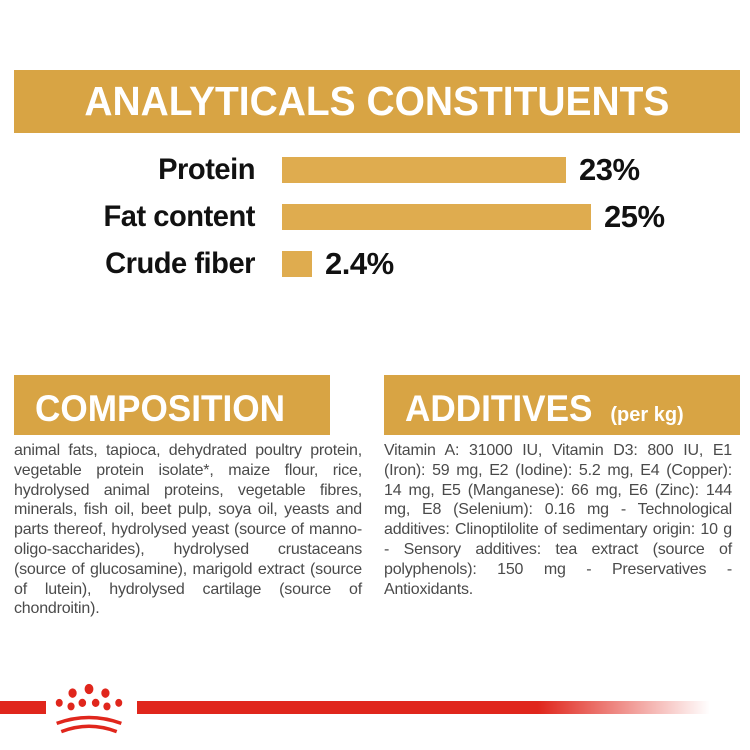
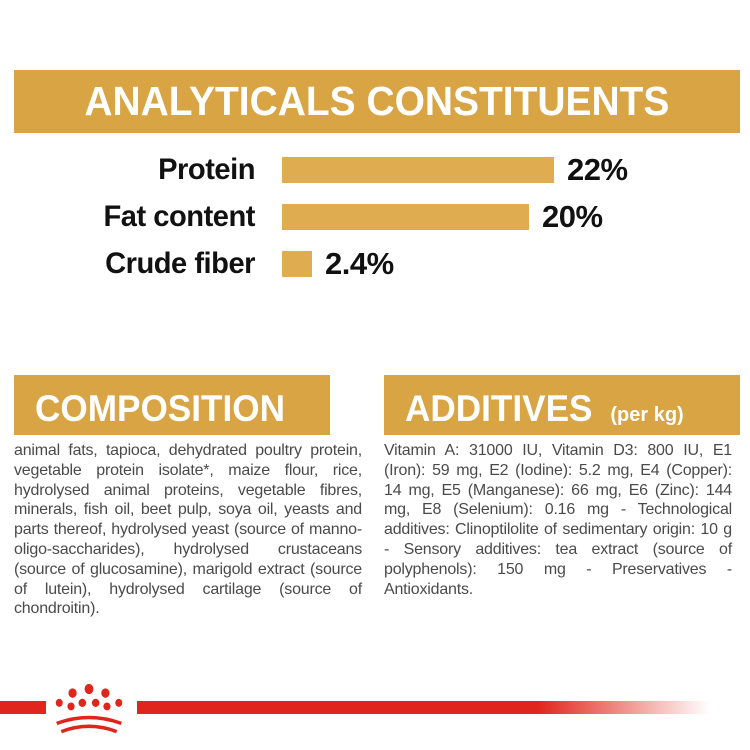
Protein: 23% -> 22%
Fat content: 25% -> 20%
